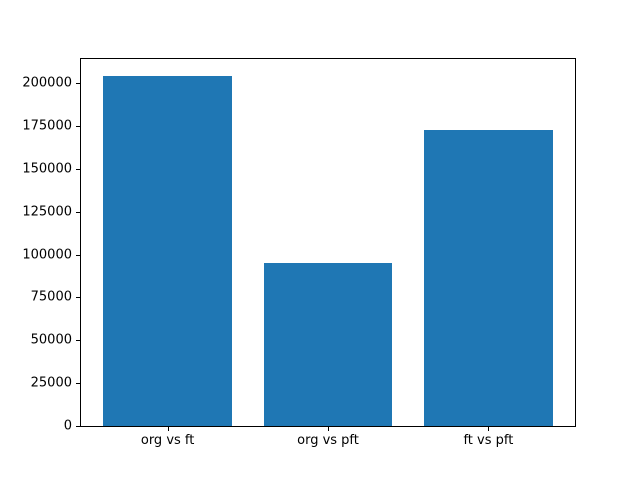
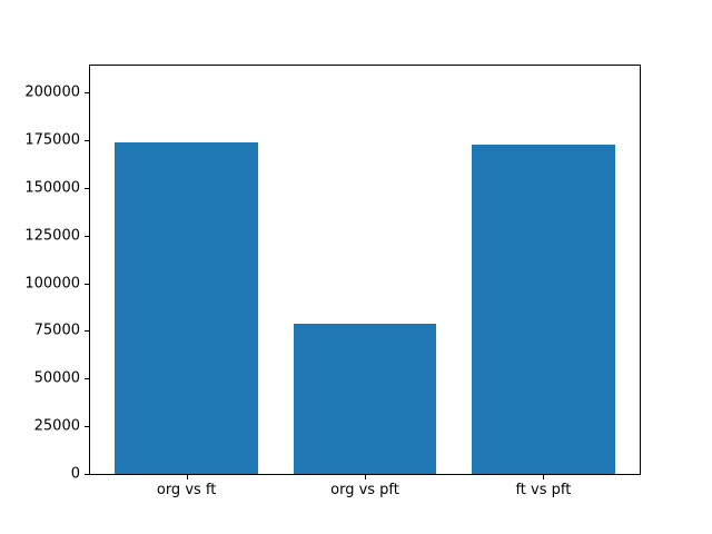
org vs ft: 204000 -> 174000
org vs pft: 95000 -> 79000
